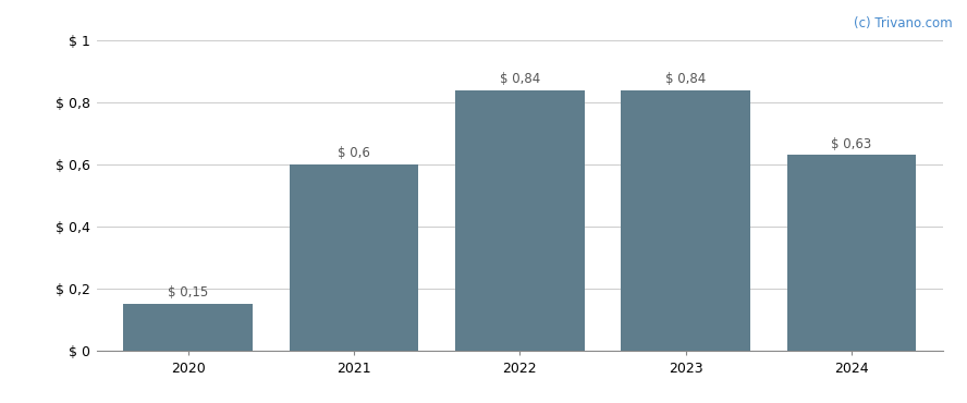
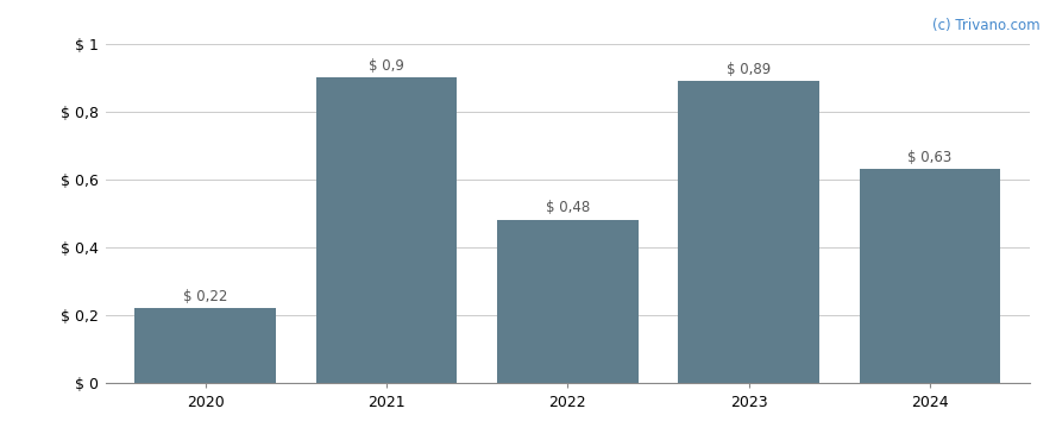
2020: 0,15 -> 0,22
2021: 0,6 -> 0,9
2022: 0,84 -> 0,48
2023: 0,84 -> 0,89
